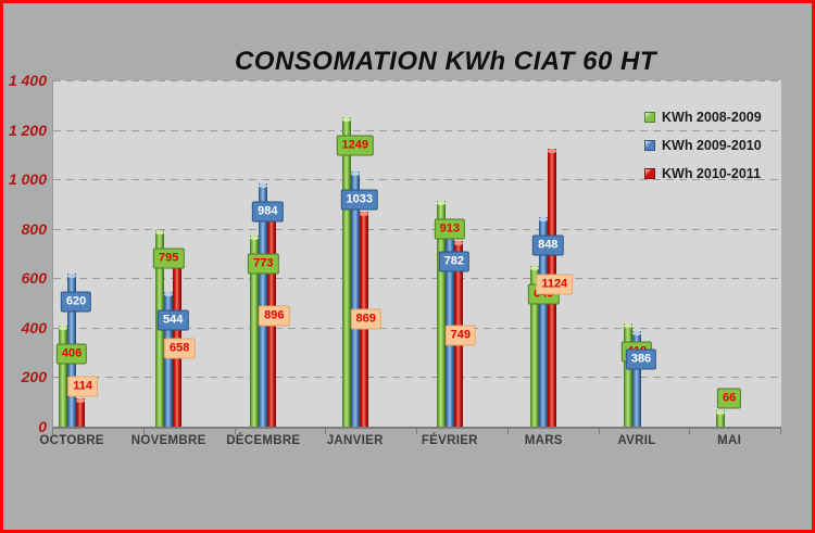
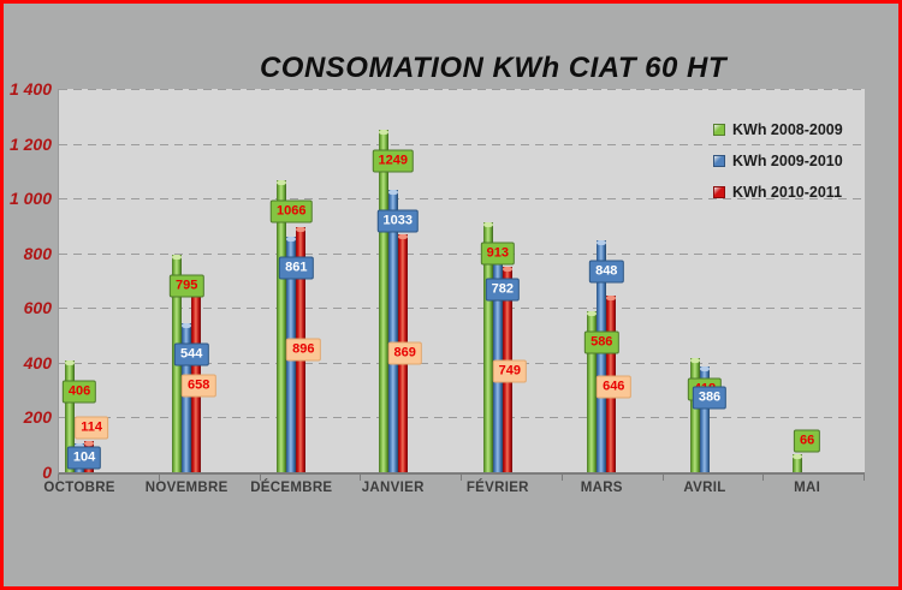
KWh 2009-2010/OCTOBRE: 620 -> 104
KWh 2008-2009/DÉCEMBRE: 773 -> 1066
KWh 2009-2010/DÉCEMBRE: 984 -> 861
KWh 2008-2009/MARS: 649 -> 586
KWh 2010-2011/MARS: 1124 -> 646
